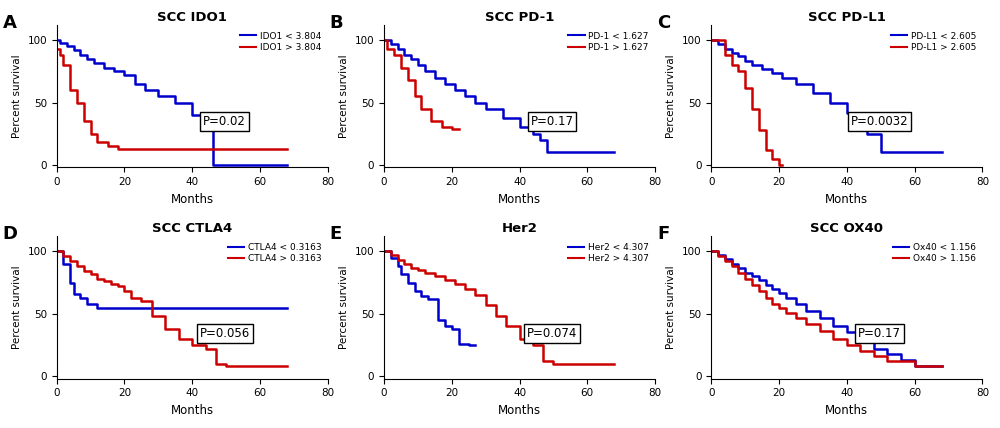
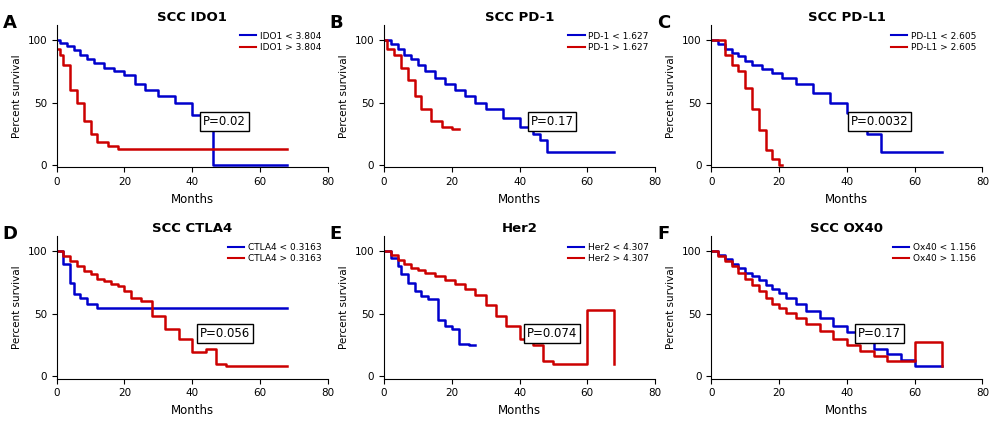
SCC CTLA4/CTLA4 > 0.3163/40: 25 -> 19
Her2/Her2 > 4.307/60: 10 -> 53
SCC OX40/Ox40 > 1.156/60: 8 -> 27
